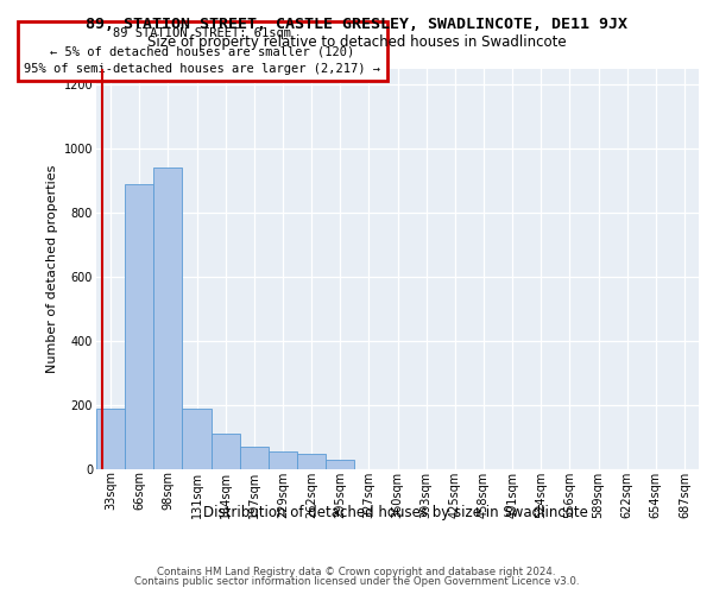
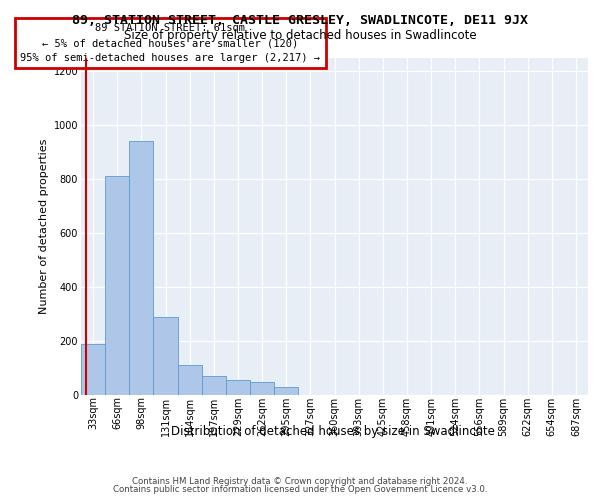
66sqm: 890 -> 810
131sqm: 190 -> 290
